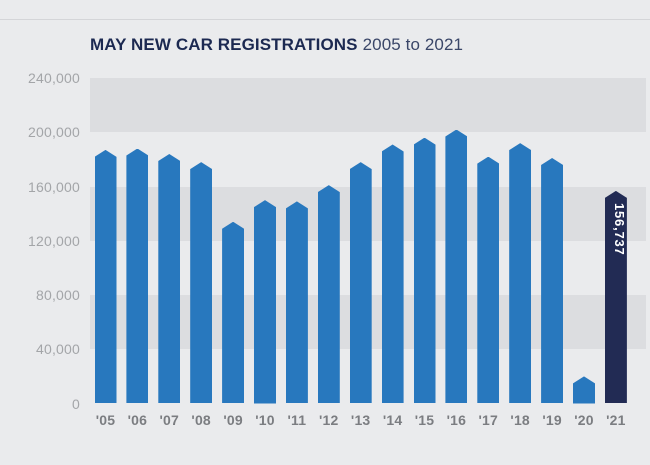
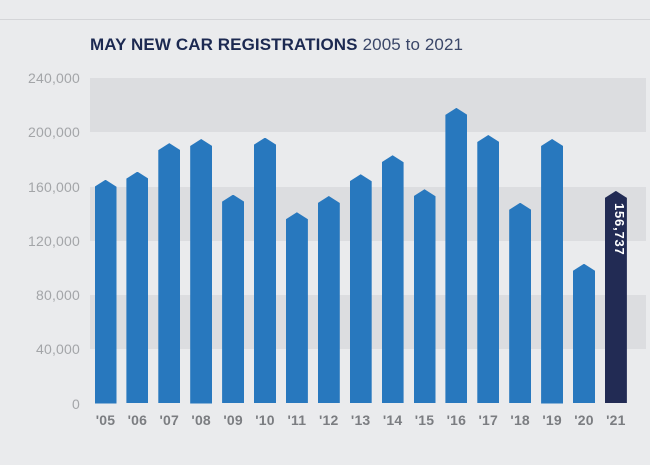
'05: 187000 -> 165000
'06: 188000 -> 171000
'07: 184000 -> 192000
'08: 178000 -> 195000
'09: 134000 -> 154000
'10: 150000 -> 196000
'11: 149000 -> 141000
'12: 161000 -> 153000
'13: 178000 -> 169000
'14: 191000 -> 183000
'15: 196000 -> 158000
'16: 202000 -> 218000
'17: 182000 -> 198000
'18: 192000 -> 148000
'19: 181000 -> 195000
'20: 20000 -> 103000
